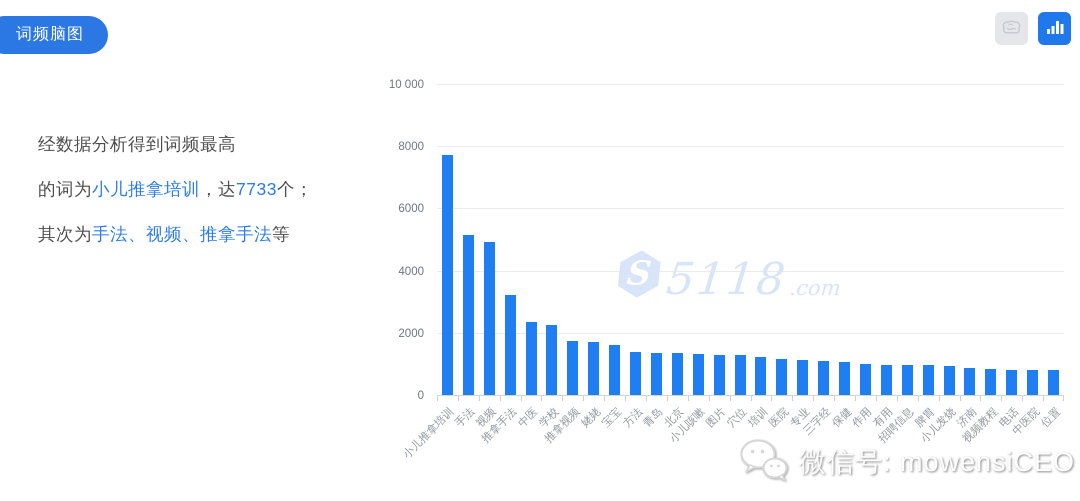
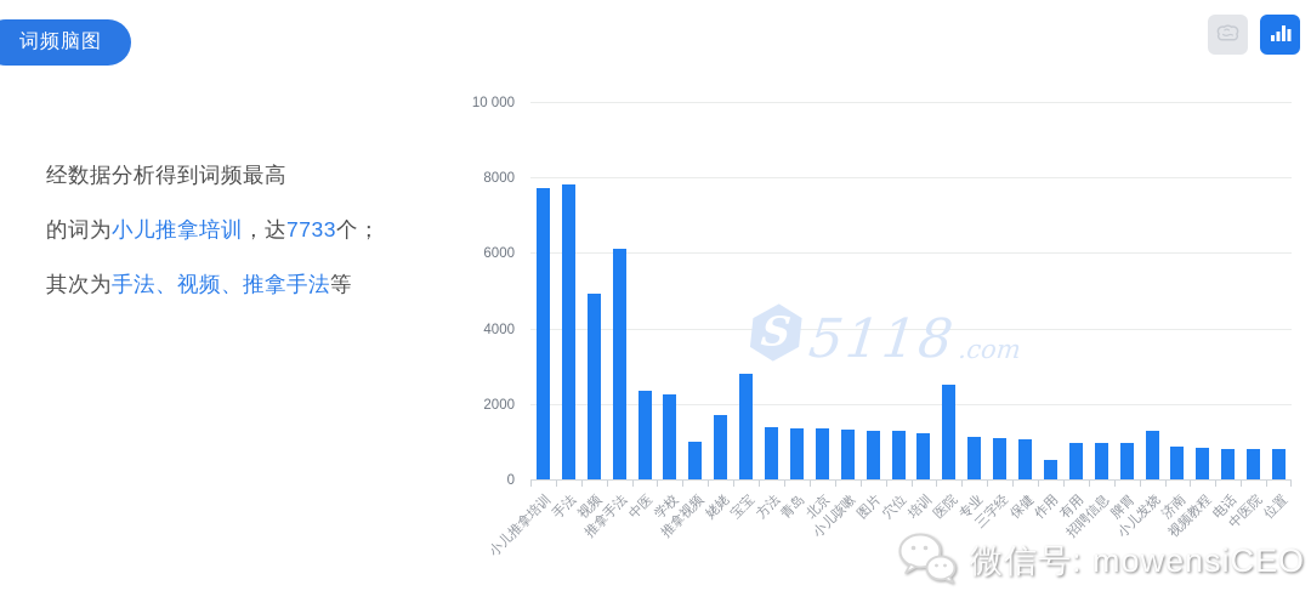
手法: 5200 -> 7800
推拿手法: 3200 -> 6100
推拿视频: 1700 -> 1000
宝宝: 1600 -> 2800
医院: 1200 -> 2500
作用: 1000 -> 500
小儿发烧: 900 -> 1300
